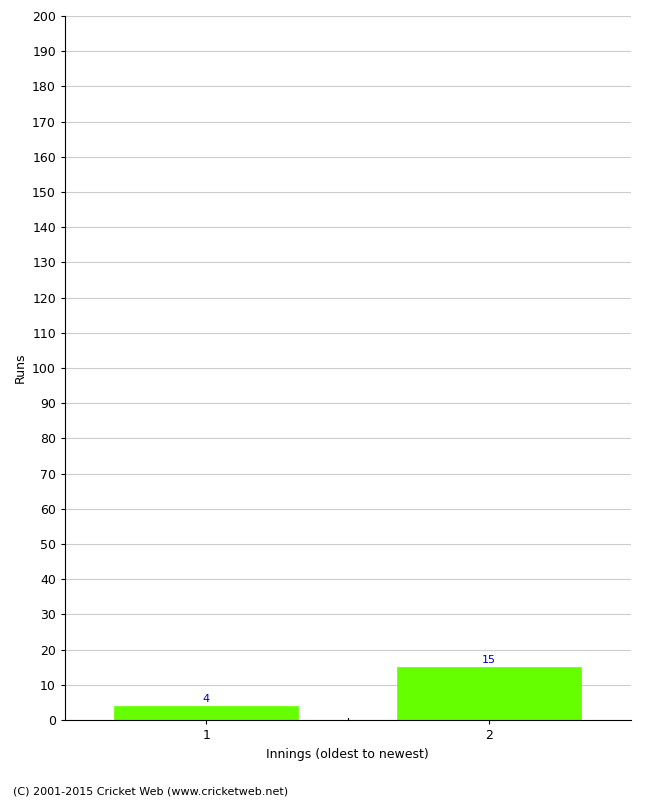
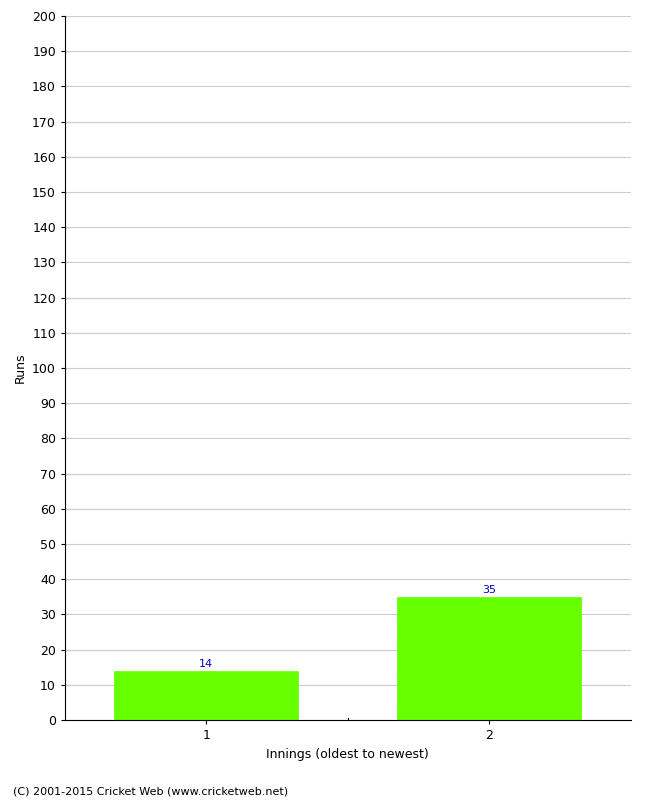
1: 4 -> 14
2: 15 -> 35
